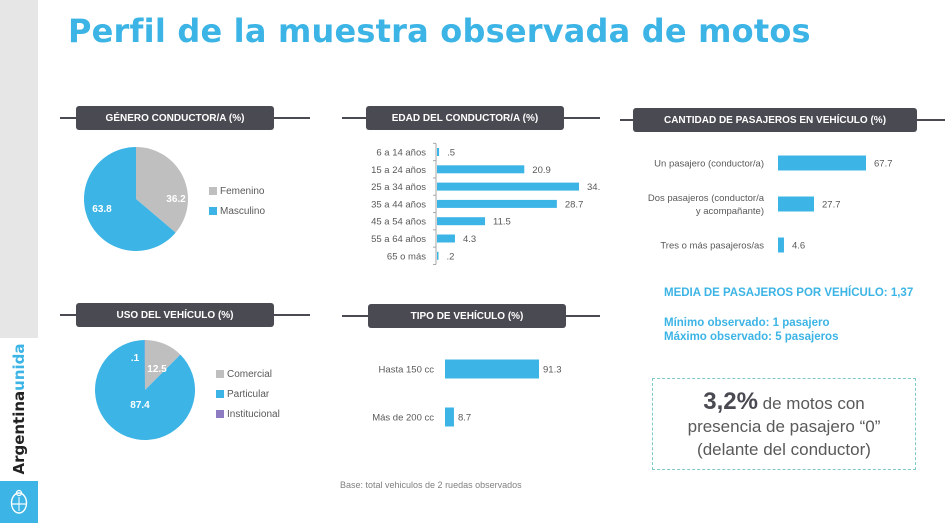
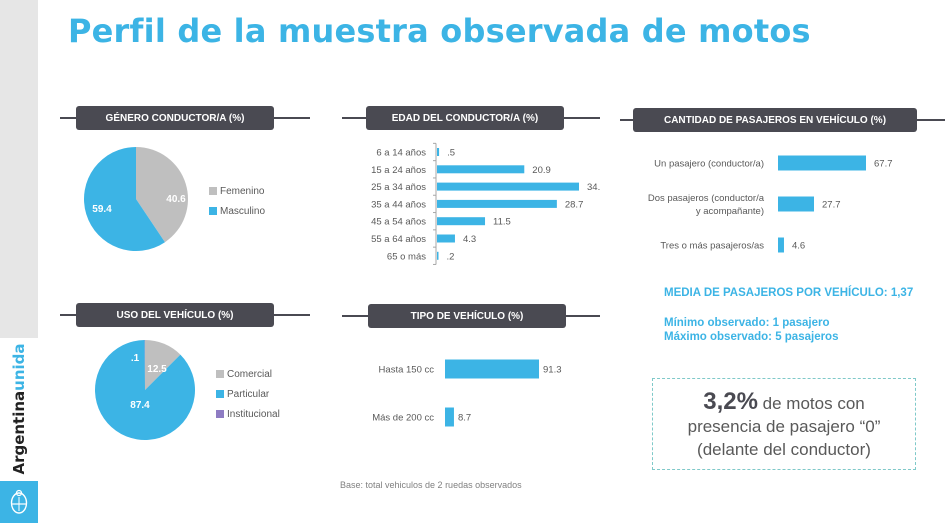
GÉNERO CONDUCTOR/A (%)/Femenino: 36.2 -> 40.6
GÉNERO CONDUCTOR/A (%)/Masculino: 63.8 -> 59.4
